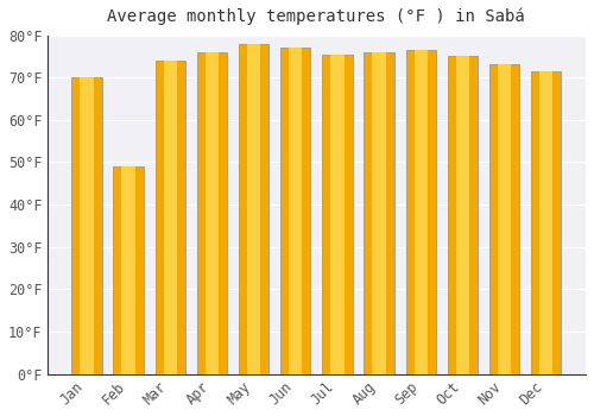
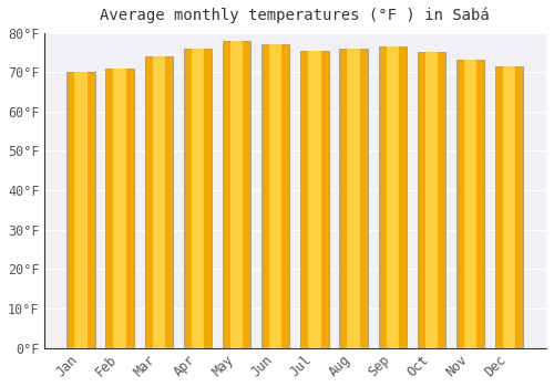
Feb: 49.0°F -> 71.0°F
